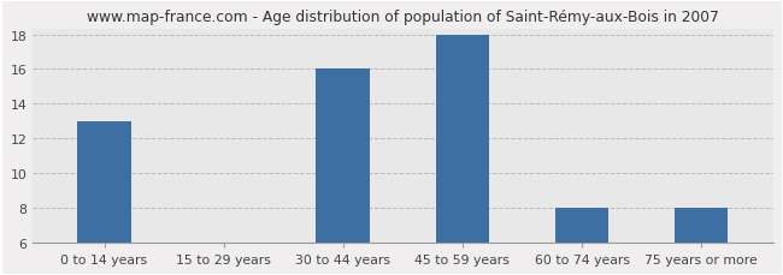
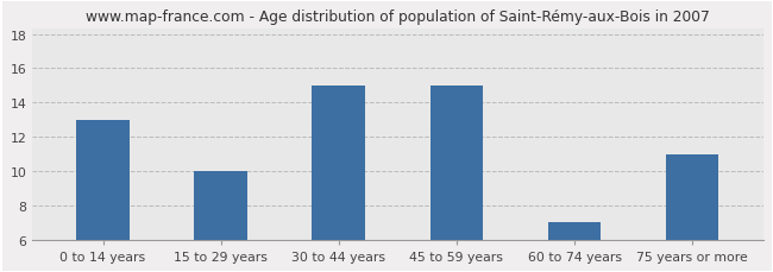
15 to 29 years: 6 -> 10
30 to 44 years: 16 -> 15
45 to 59 years: 18 -> 15
60 to 74 years: 8 -> 7
75 years or more: 8 -> 11
